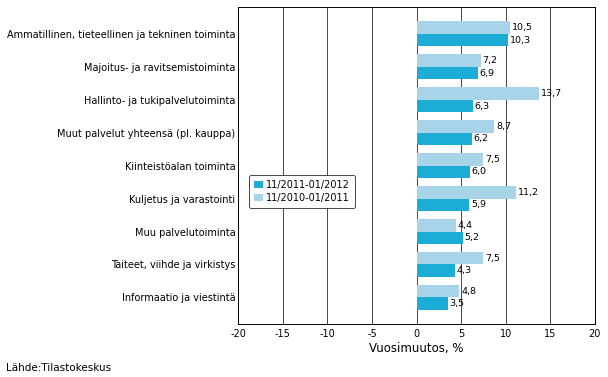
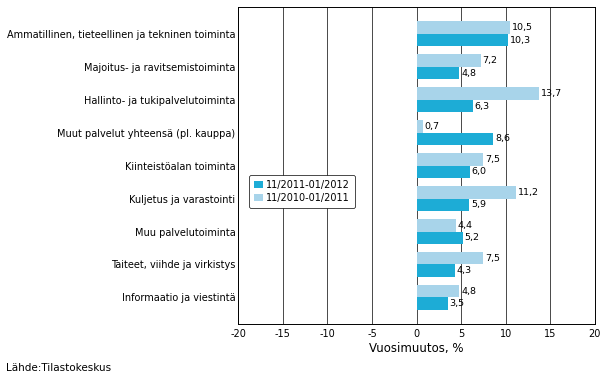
11/2011-01/2012/Majoitus- ja ravitsemistoiminta: 6,9 -> 4,8
11/2010-01/2011/Muut palvelut yhteensä (pl. kauppa): 8,7 -> 0,7
11/2011-01/2012/Muut palvelut yhteensä (pl. kauppa): 6,2 -> 8,6
